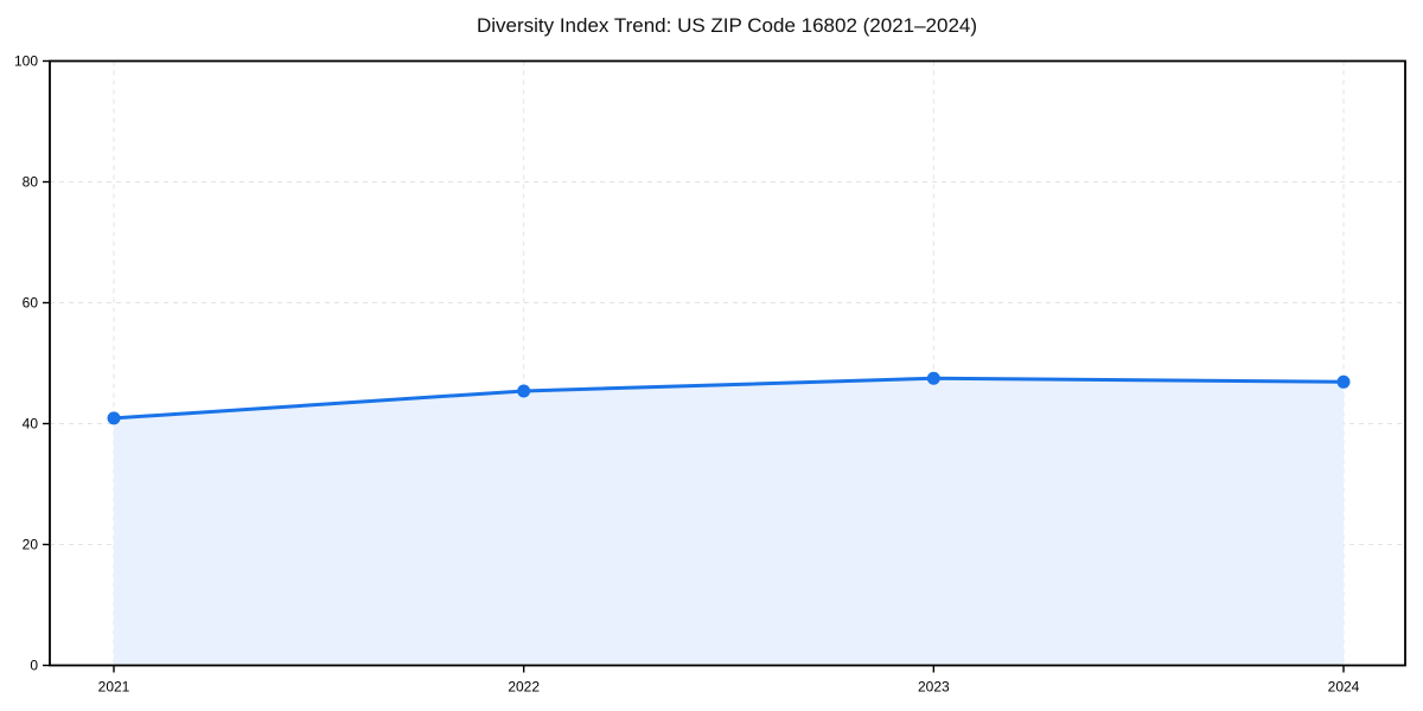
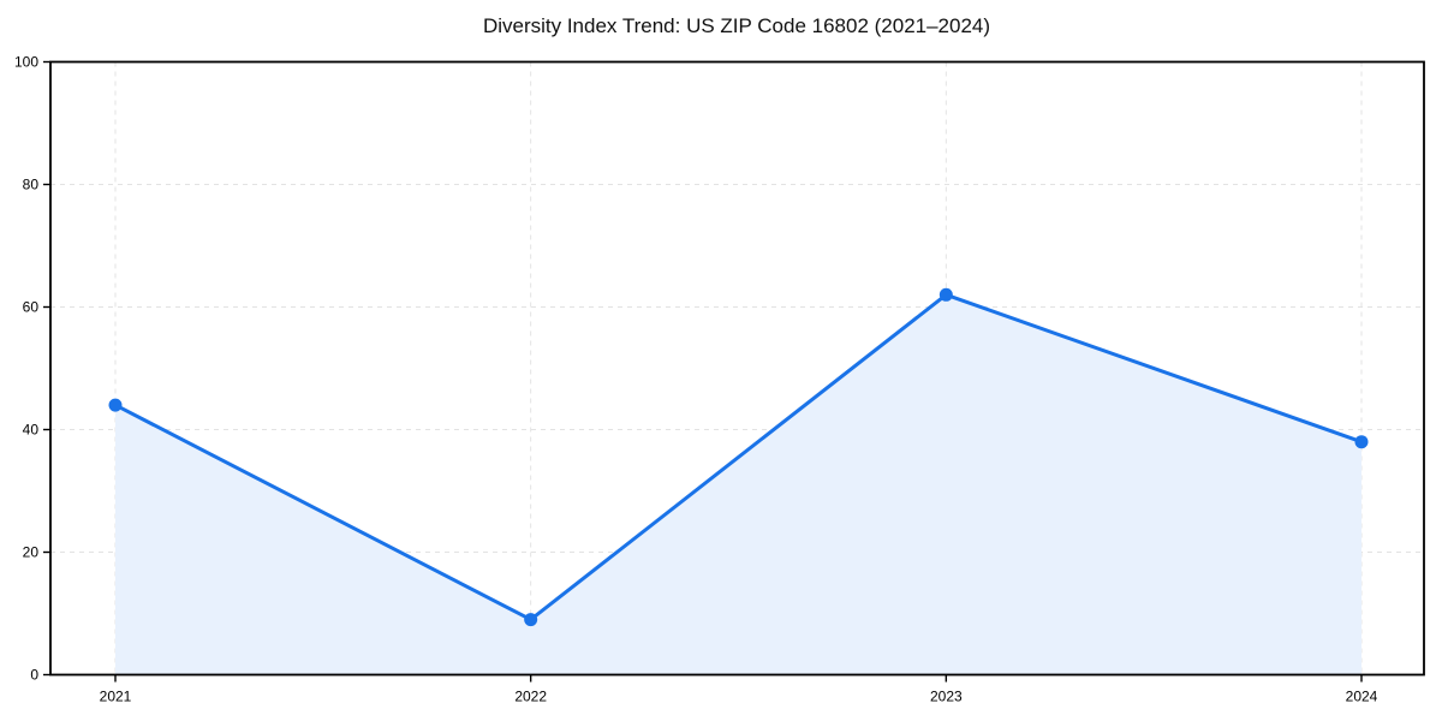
2021: 41 -> 44
2022: 45 -> 9
2023: 48 -> 62
2024: 47 -> 38
